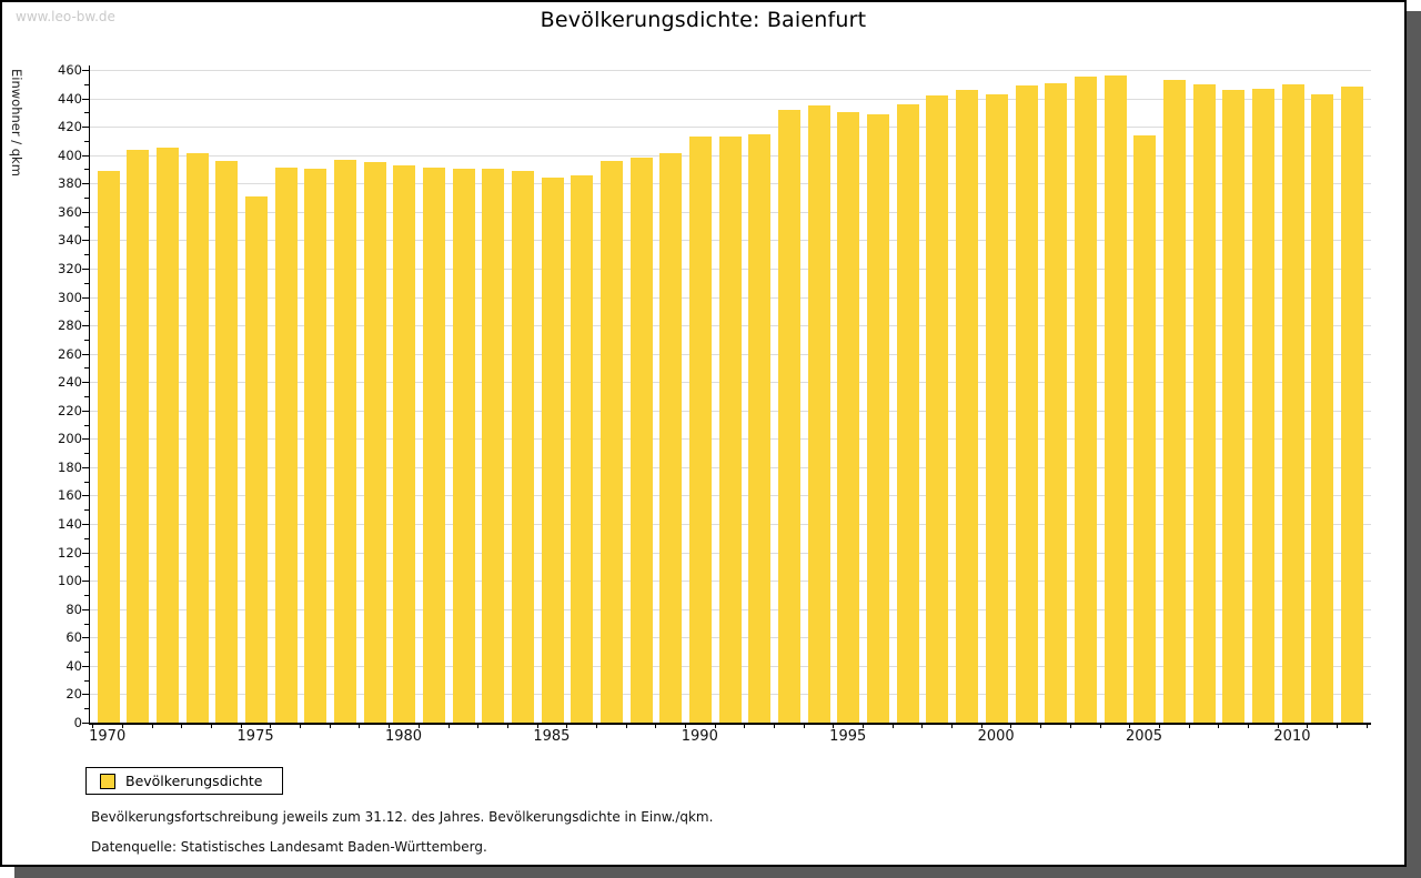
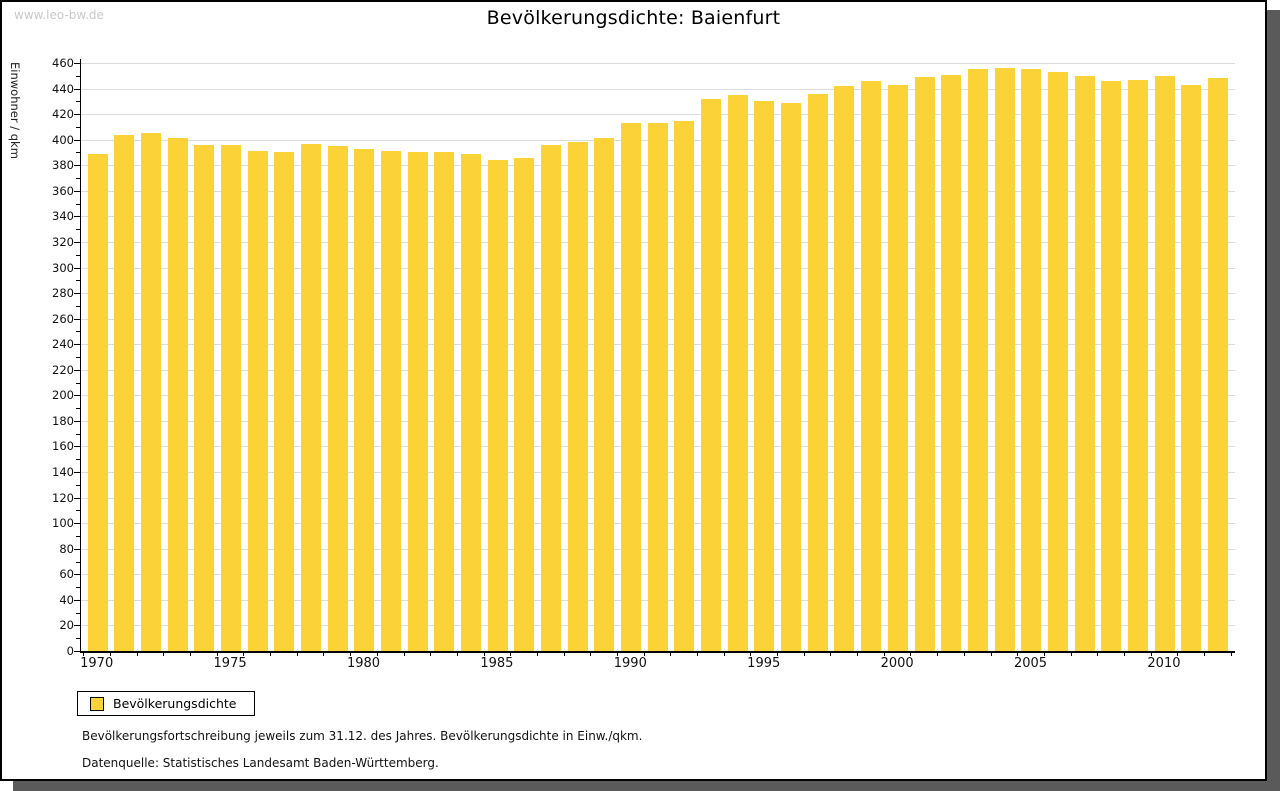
1975: 371 -> 396
2005: 414 -> 455
